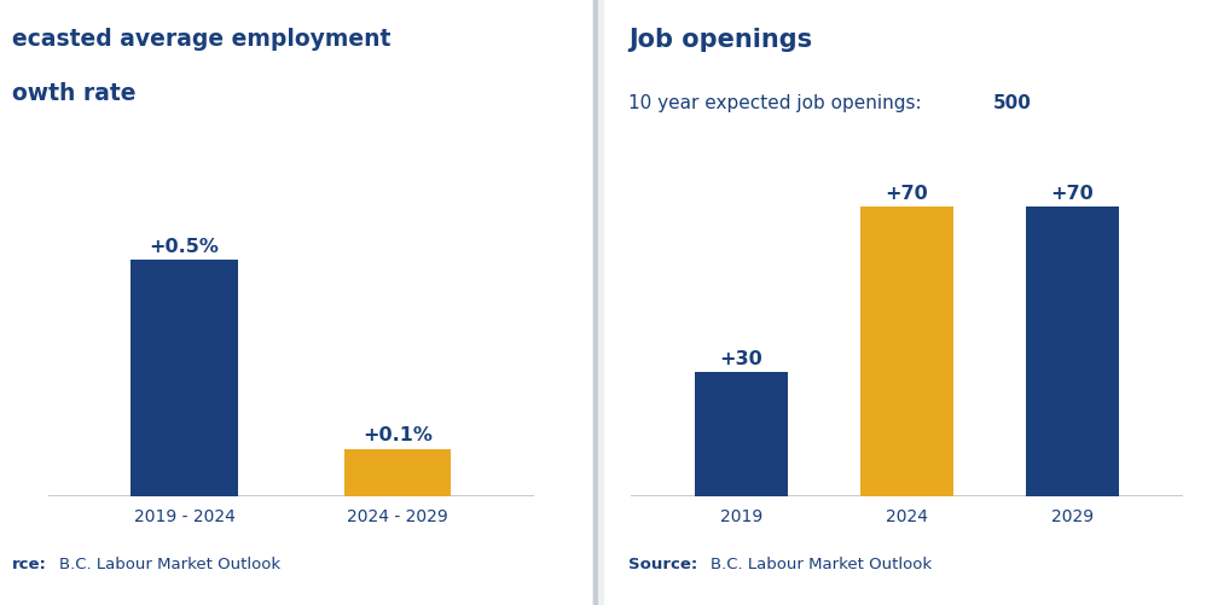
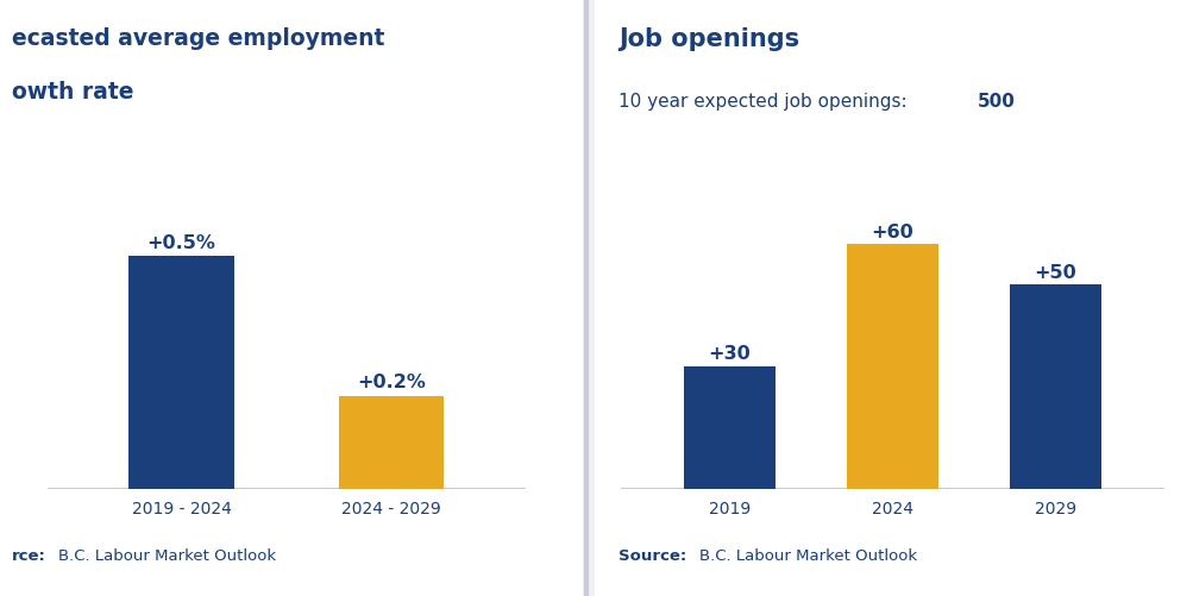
2024 - 2029: +0.1% -> +0.2%
2024: +70 -> +60
2029: +70 -> +50
